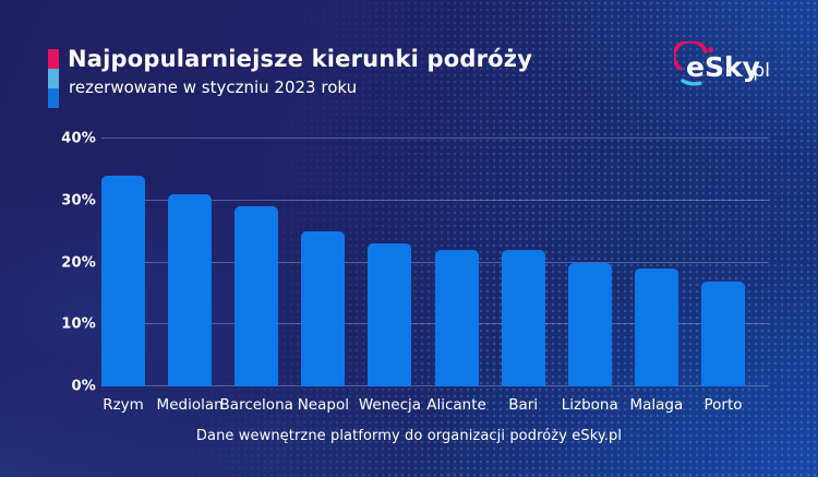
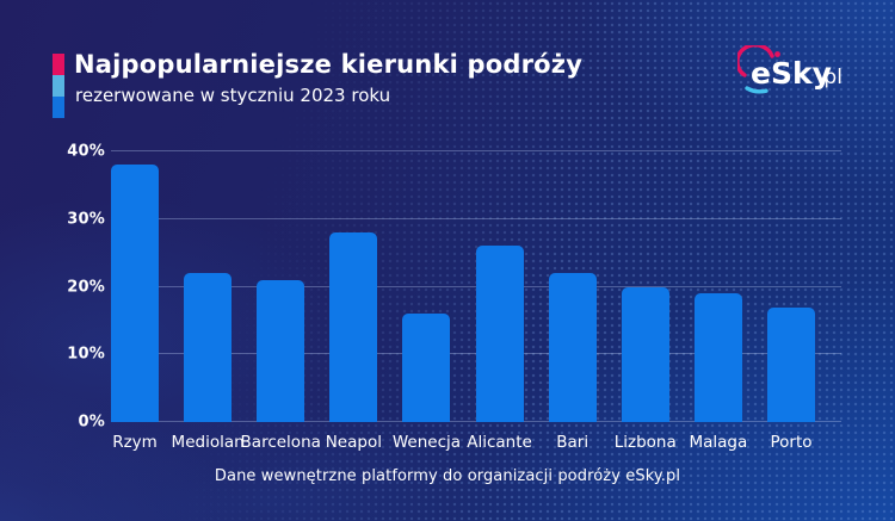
Rzym: 34% -> 38%
Mediolan: 31% -> 22%
Barcelona: 29% -> 21%
Neapol: 25% -> 28%
Wenecja: 23% -> 16%
Alicante: 22% -> 26%
